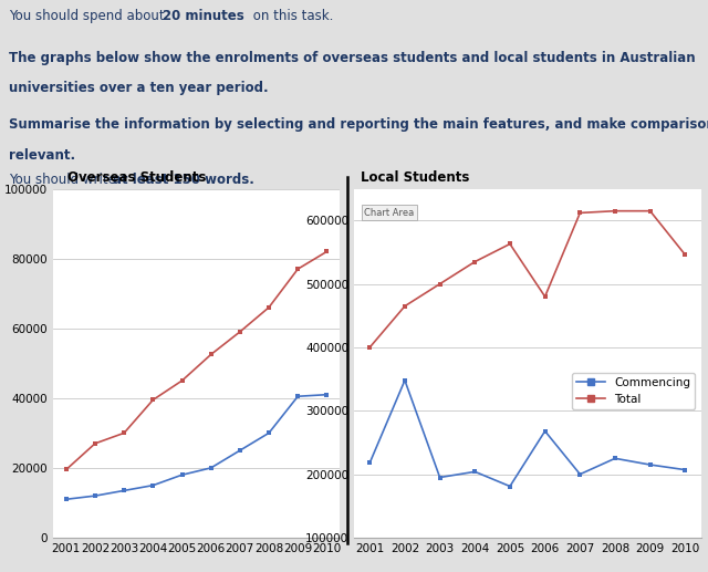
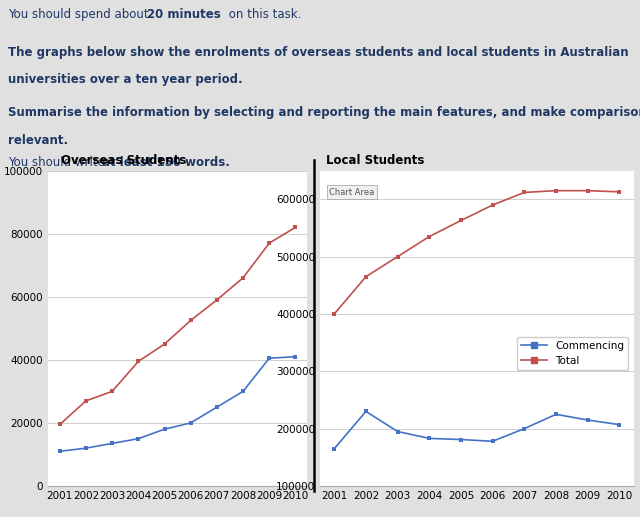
Local Students/Commencing/2001: 218000 -> 165000
Local Students/Commencing/2002: 348000 -> 230000
Local Students/Commencing/2004: 204000 -> 183000
Local Students/Commencing/2006: 268000 -> 178000
Local Students/Total/2006: 480000 -> 590000
Local Students/Total/2010: 546000 -> 613000
